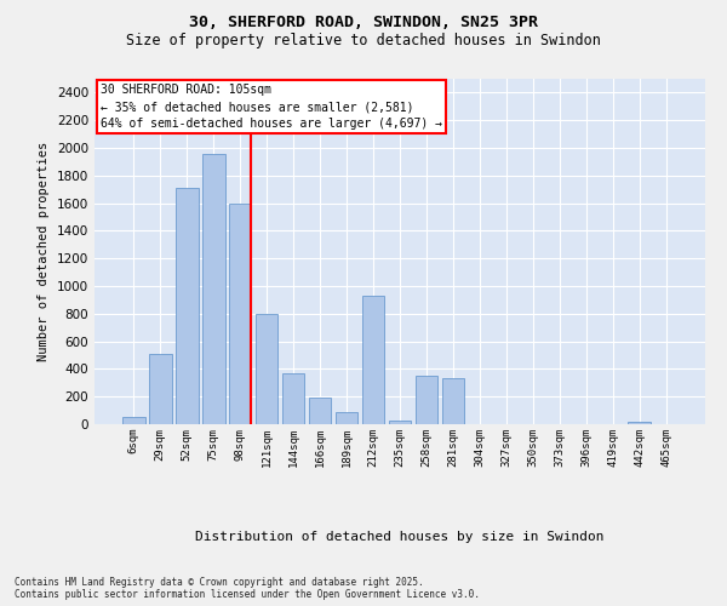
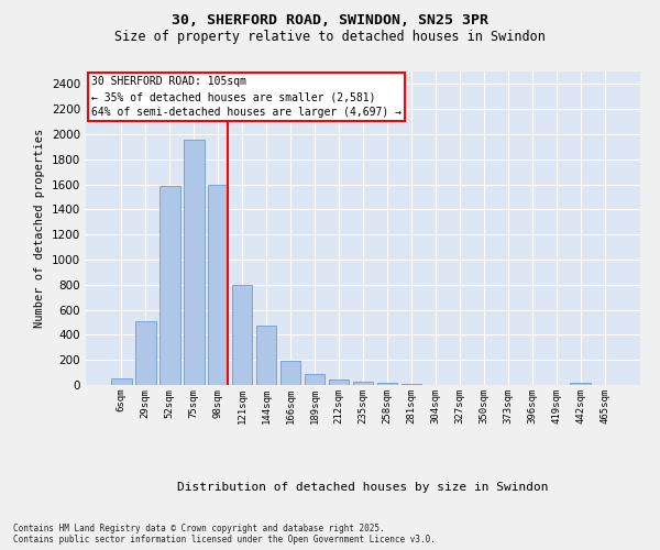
52sqm: 1710 -> 1590
144sqm: 370 -> 480
212sqm: 930 -> 40
258sqm: 350 -> 20
281sqm: 330 -> 10
